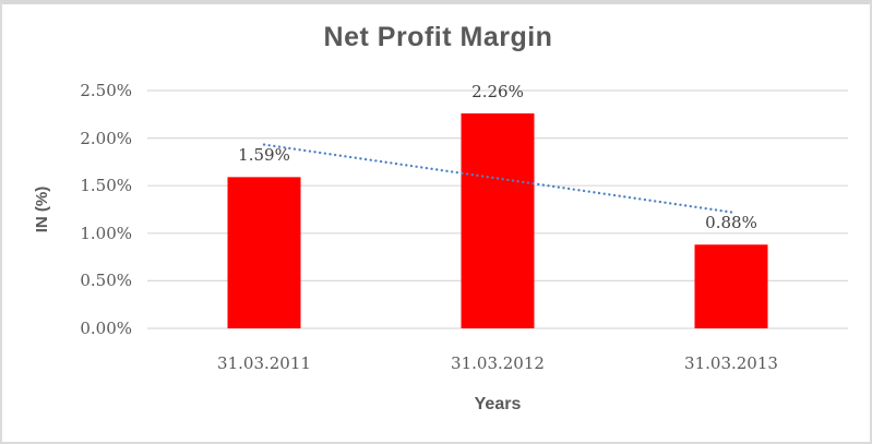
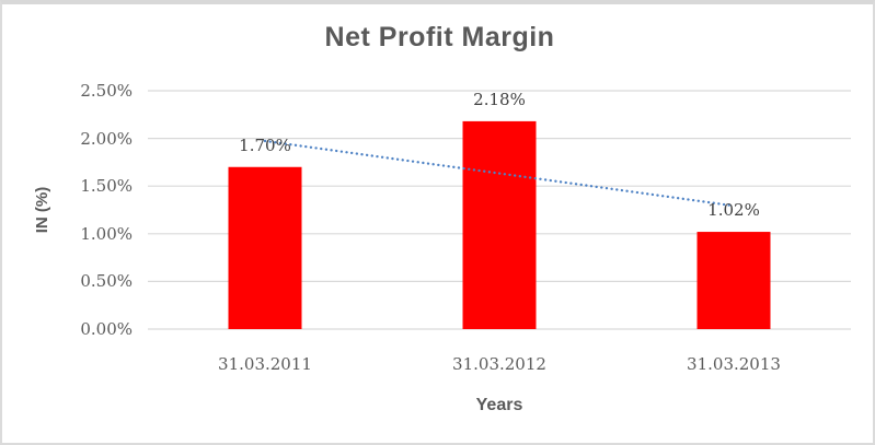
31.03.2011: 1.59% -> 1.70%
31.03.2012: 2.26% -> 2.18%
31.03.2013: 0.88% -> 1.02%
